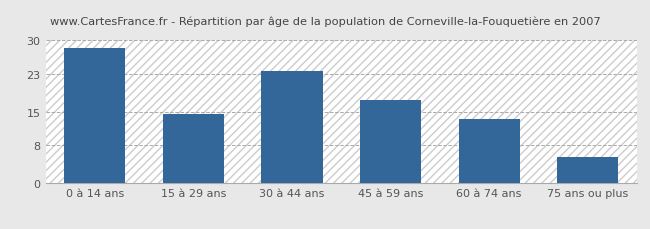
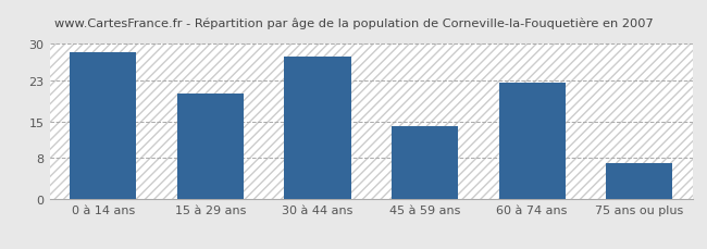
15 à 29 ans: 14.5 -> 20.5
30 à 44 ans: 23.5 -> 27.5
45 à 59 ans: 17.5 -> 14.0
60 à 74 ans: 13.5 -> 22.5
75 ans ou plus: 5.5 -> 7.0
